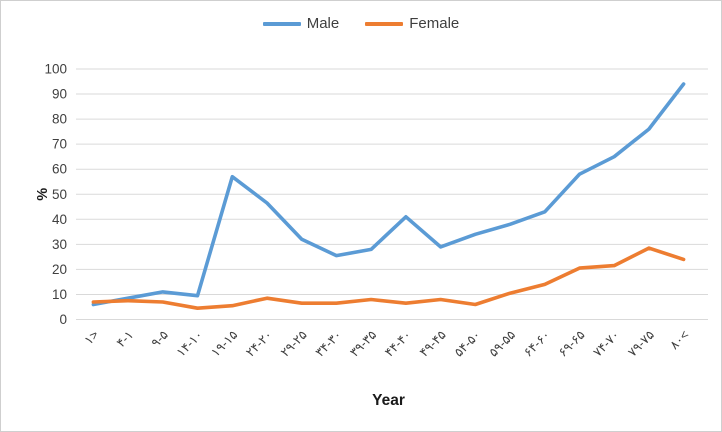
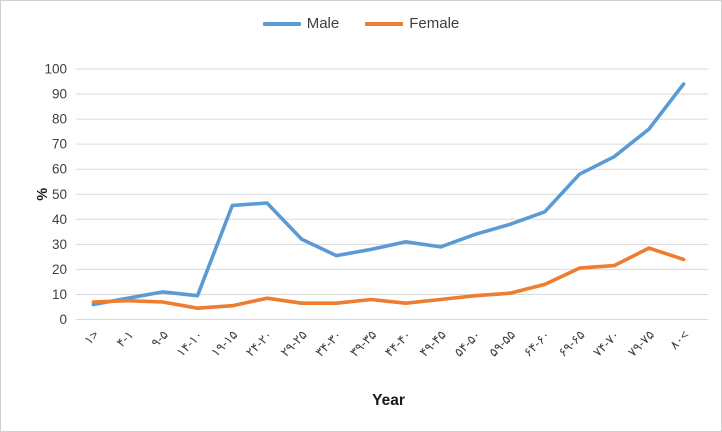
Male/۱۹-۱۵: 57 -> 46
Male/۴۴-۴۰: 41 -> 31
Female/۵۴-۵۰: 6 -> 10
